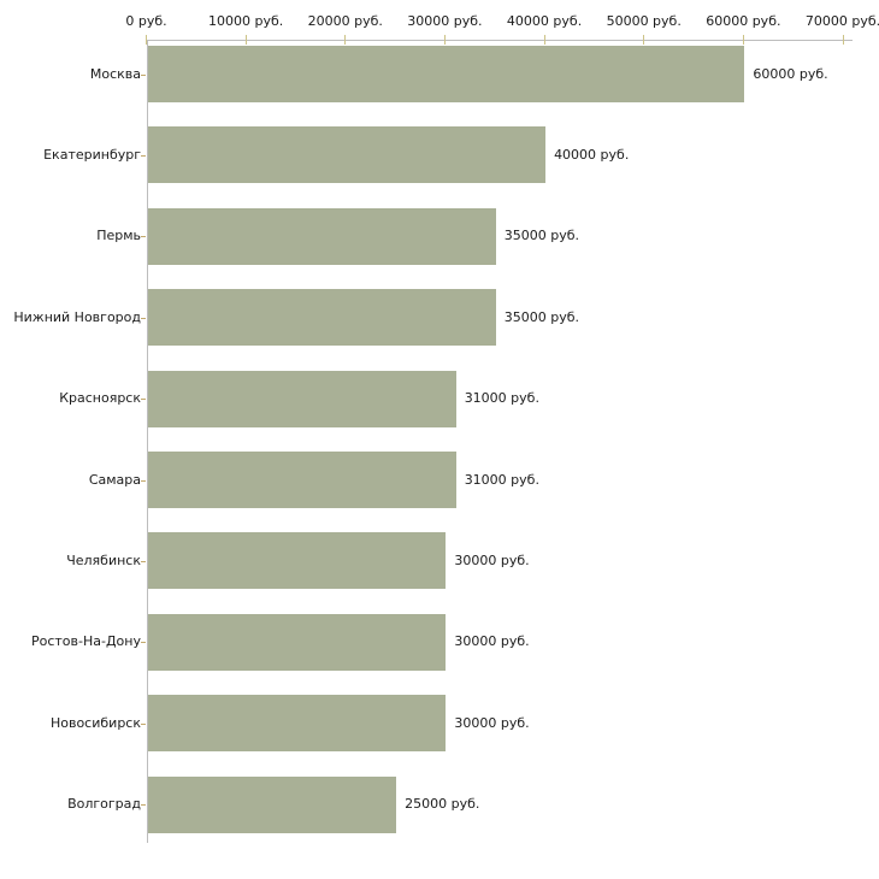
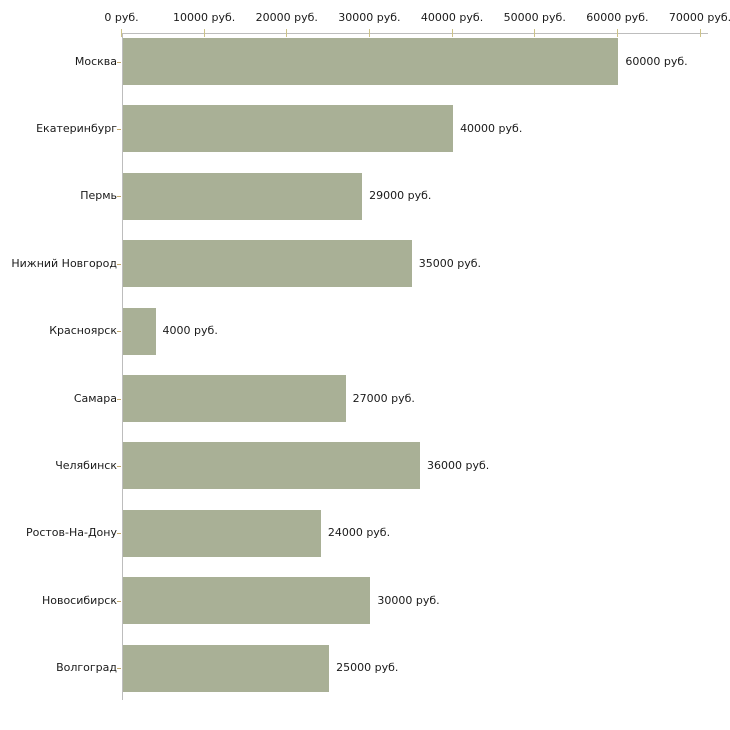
Пермь: 35000 -> 29000
Красноярск: 31000 -> 4000
Самара: 31000 -> 27000
Челябинск: 30000 -> 36000
Ростов-На-Дону: 30000 -> 24000
